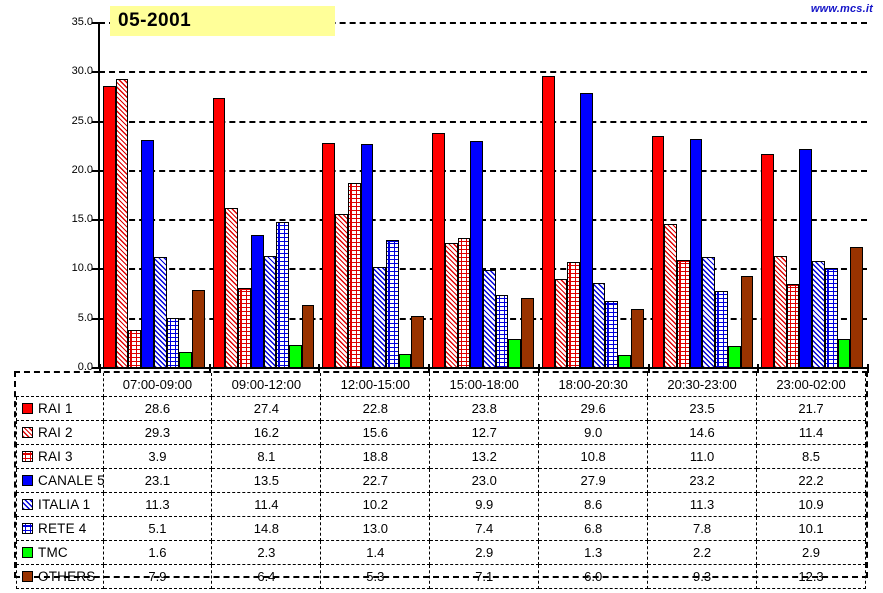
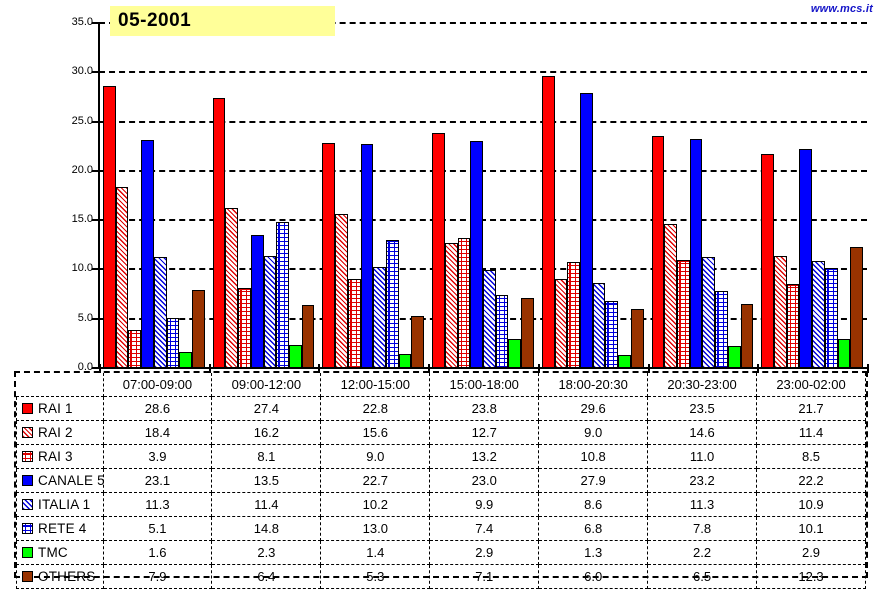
RAI 2/07:00-09:00: 29.3 -> 18.4
RAI 3/12:00-15:00: 18.8 -> 9.0
OTHERS/20:30-23:00: 9.3 -> 6.5
